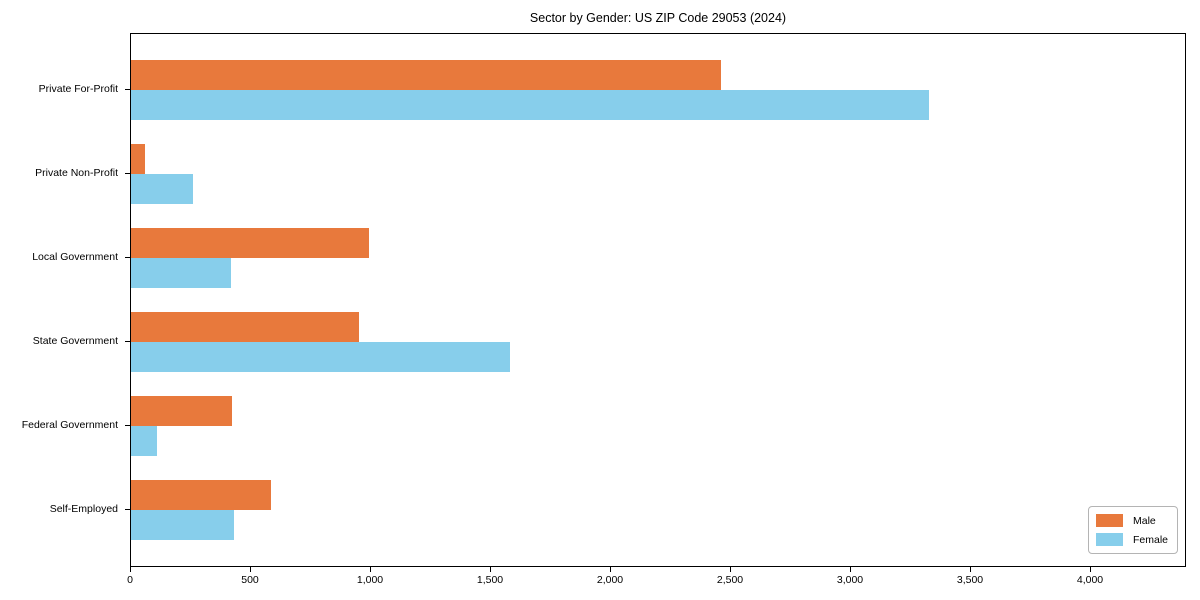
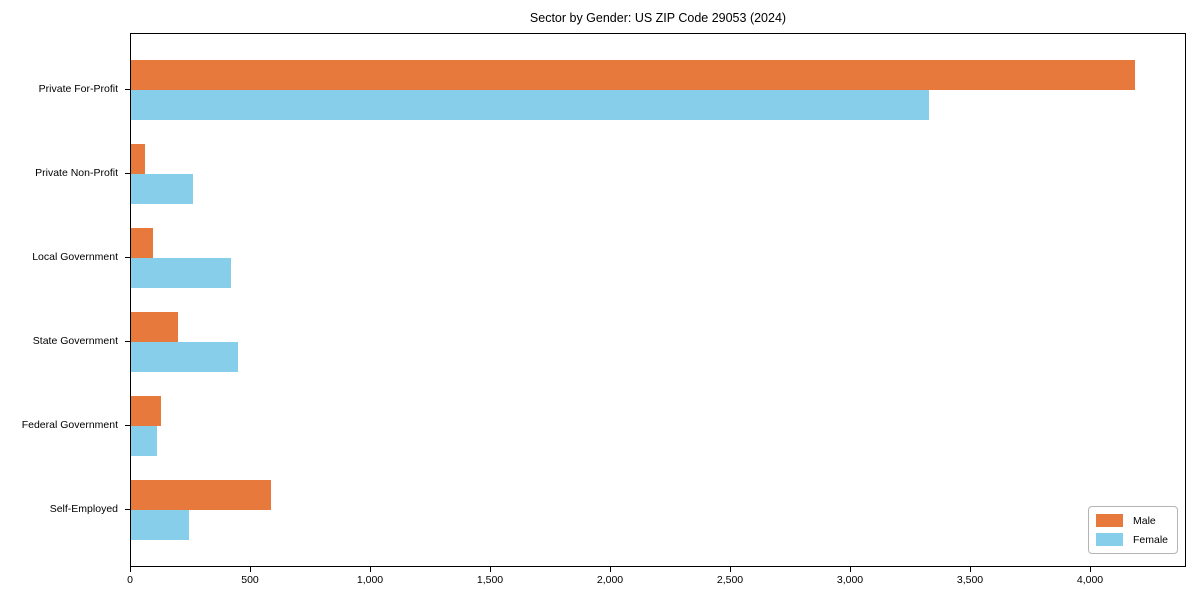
Male/Private For-Profit: 2460 -> 4180
Male/Local Government: 990 -> 90
Male/State Government: 950 -> 200
Female/State Government: 1580 -> 440
Male/Federal Government: 420 -> 120
Female/Self-Employed: 430 -> 240
